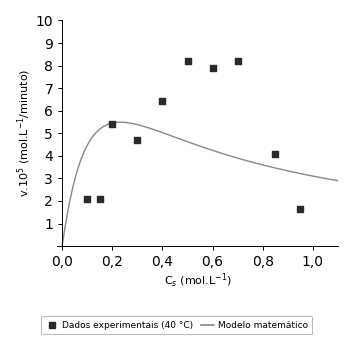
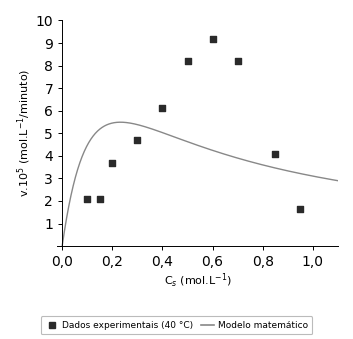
Dados experimentais (40 °C)/0,2: 5.40 -> 3.70
Dados experimentais (40 °C)/0,4: 6.45 -> 6.10
Dados experimentais (40 °C)/0,6: 7.90 -> 9.20
